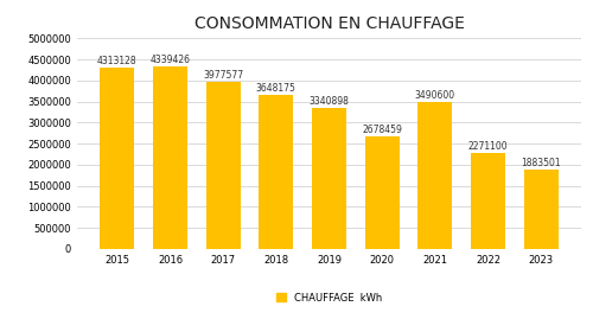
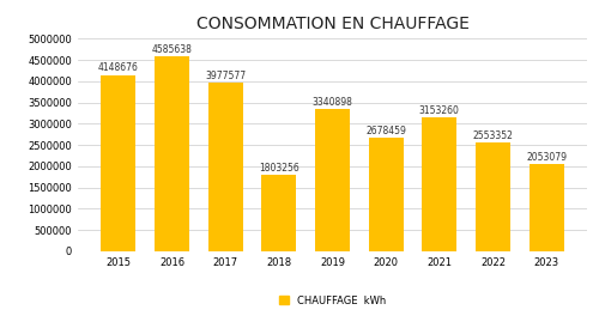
2015: 4313128 -> 4148676
2016: 4339426 -> 4585638
2018: 3648175 -> 1803256
2021: 3490600 -> 3153260
2022: 2271100 -> 2553352
2023: 1883501 -> 2053079
